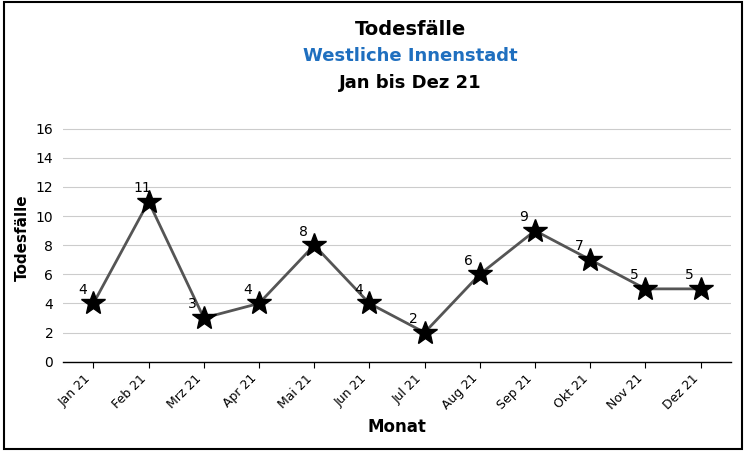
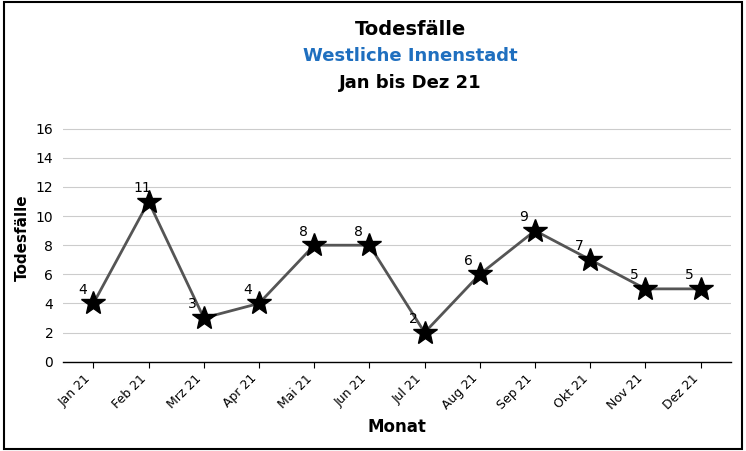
Jun 21: 4 -> 8
